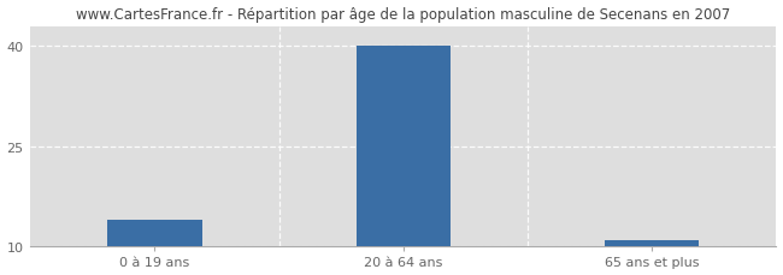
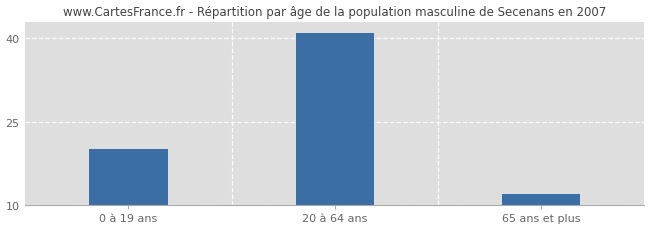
0 à 19 ans: 14 -> 20
20 à 64 ans: 40 -> 41
65 ans et plus: 11 -> 12
